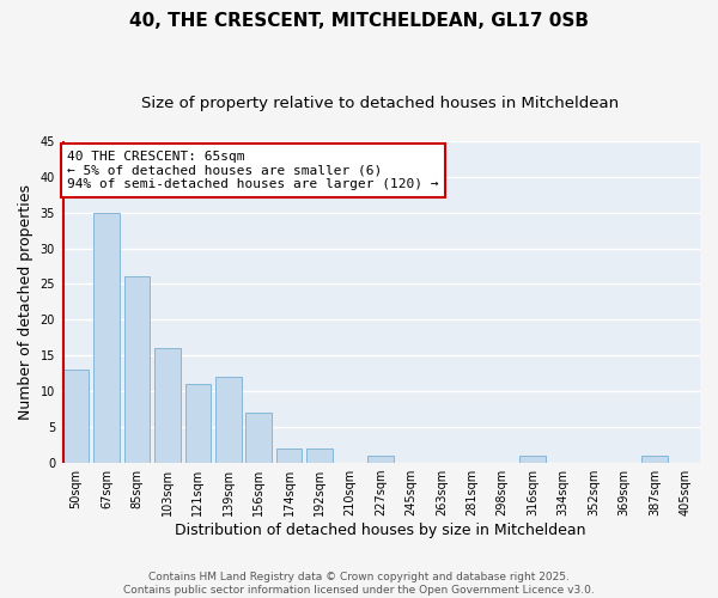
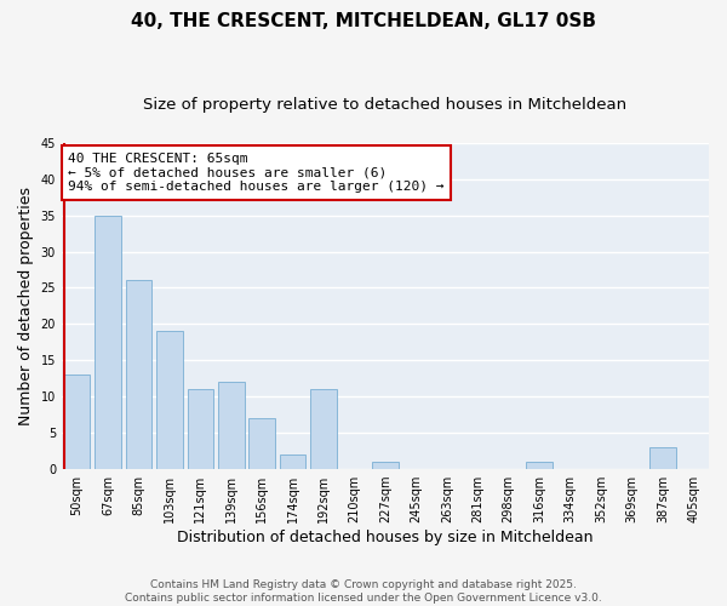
103sqm: 16 -> 19
192sqm: 2 -> 11
387sqm: 1 -> 3
